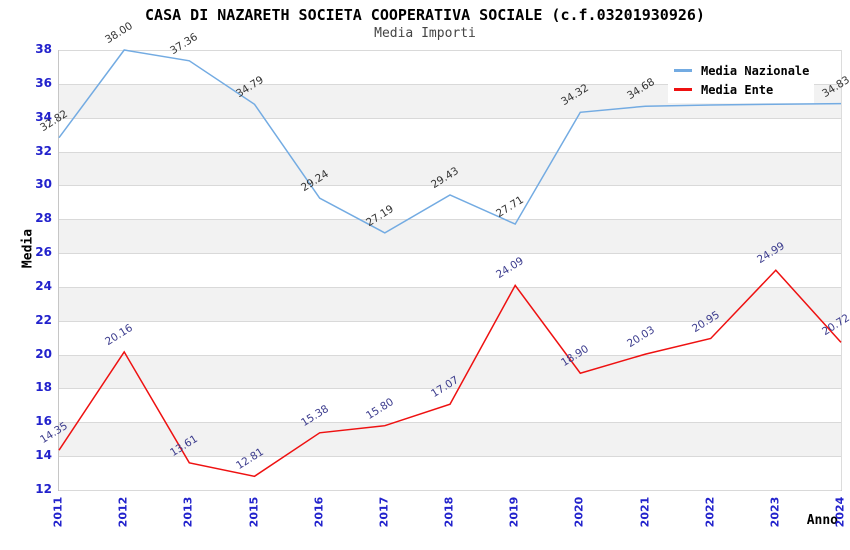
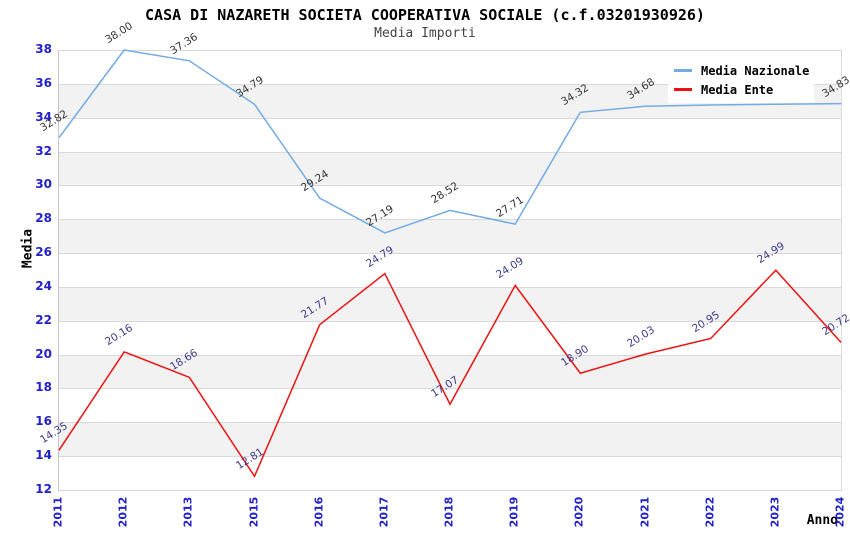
Media Ente/2013: 13.61 -> 18.66
Media Ente/2016: 15.38 -> 21.77
Media Ente/2017: 15.80 -> 24.79
Media Nazionale/2018: 29.43 -> 28.52
